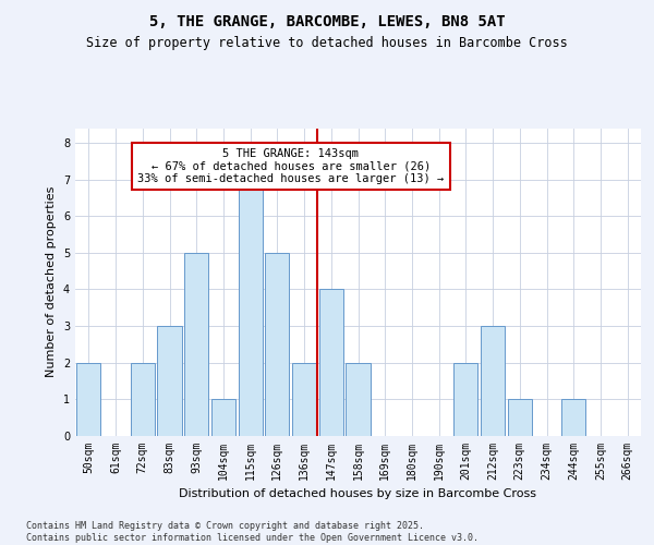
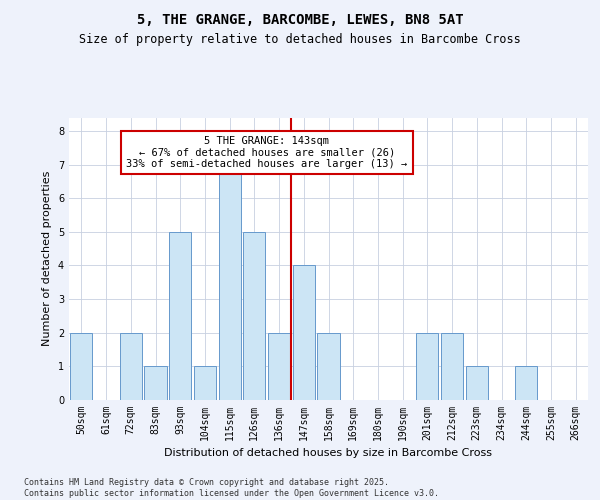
83sqm: 3 -> 1
212sqm: 3 -> 2
